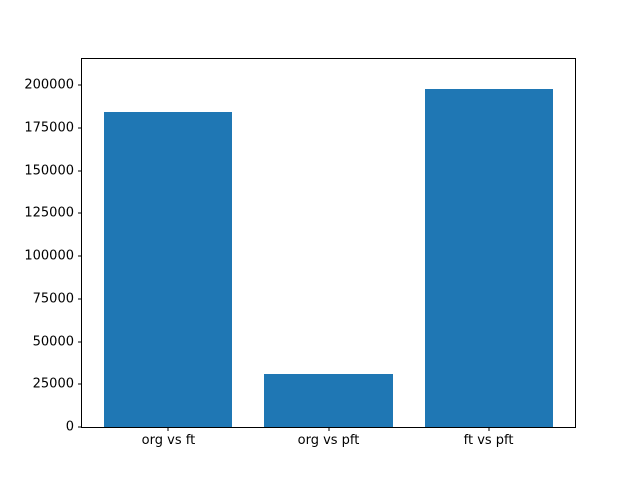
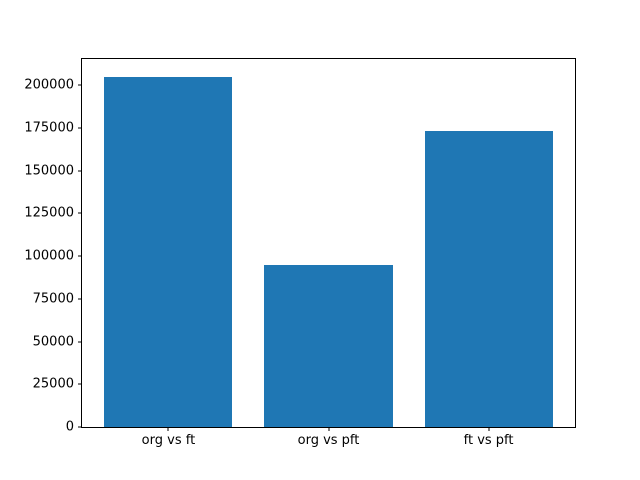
org vs ft: 184000 -> 205000
org vs pft: 31000 -> 95000
ft vs pft: 198000 -> 173000
